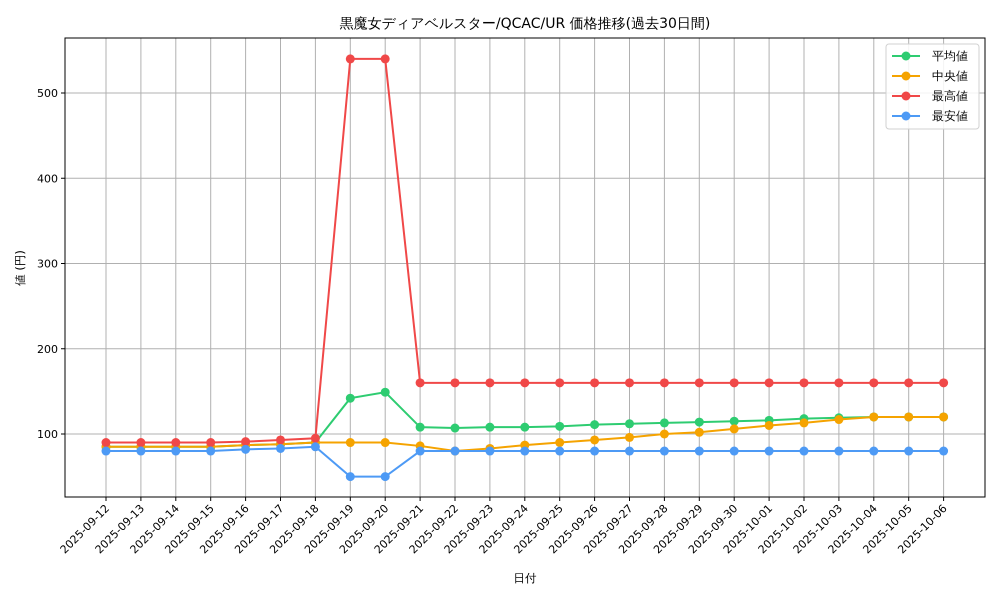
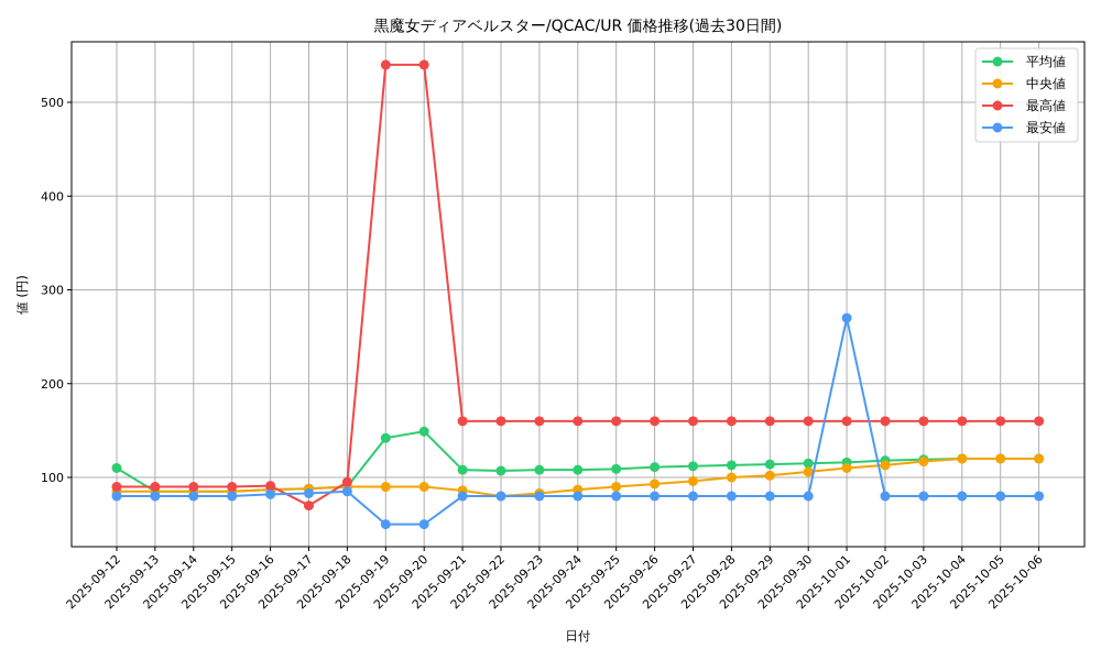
平均値/2025-09-12: 80 -> 110
最高値/2025-09-17: 90 -> 70
最安値/2025-10-01: 80 -> 270
